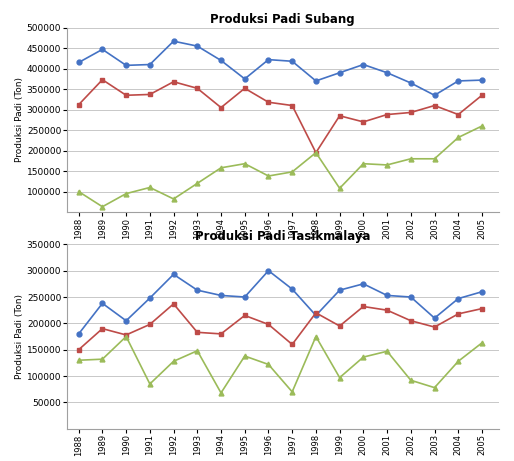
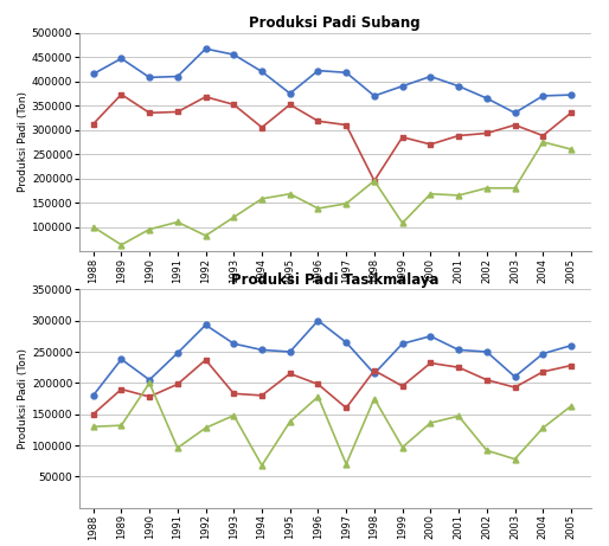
Produksi Padi Subang/Periode 3/2004: 232000 -> 275000
Produksi Padi Tasikmalaya/Periode 3/1990: 175000 -> 200000
Produksi Padi Tasikmalaya/Periode 3/1991: 85000 -> 96000
Produksi Padi Tasikmalaya/Periode 3/1996: 122000 -> 178000
